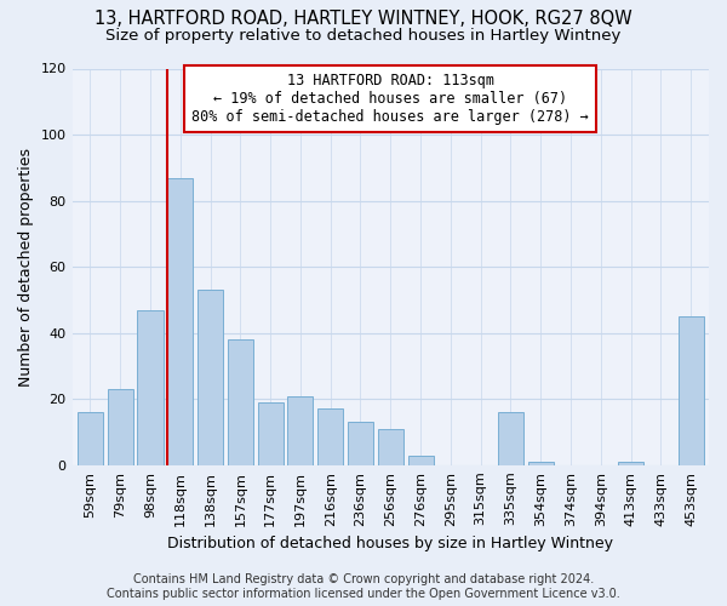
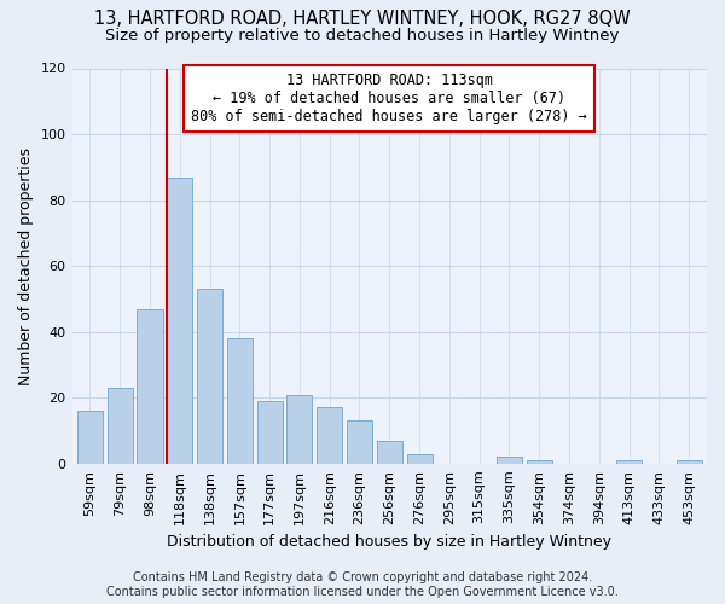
256sqm: 11 -> 7
335sqm: 16 -> 2
453sqm: 45 -> 1
